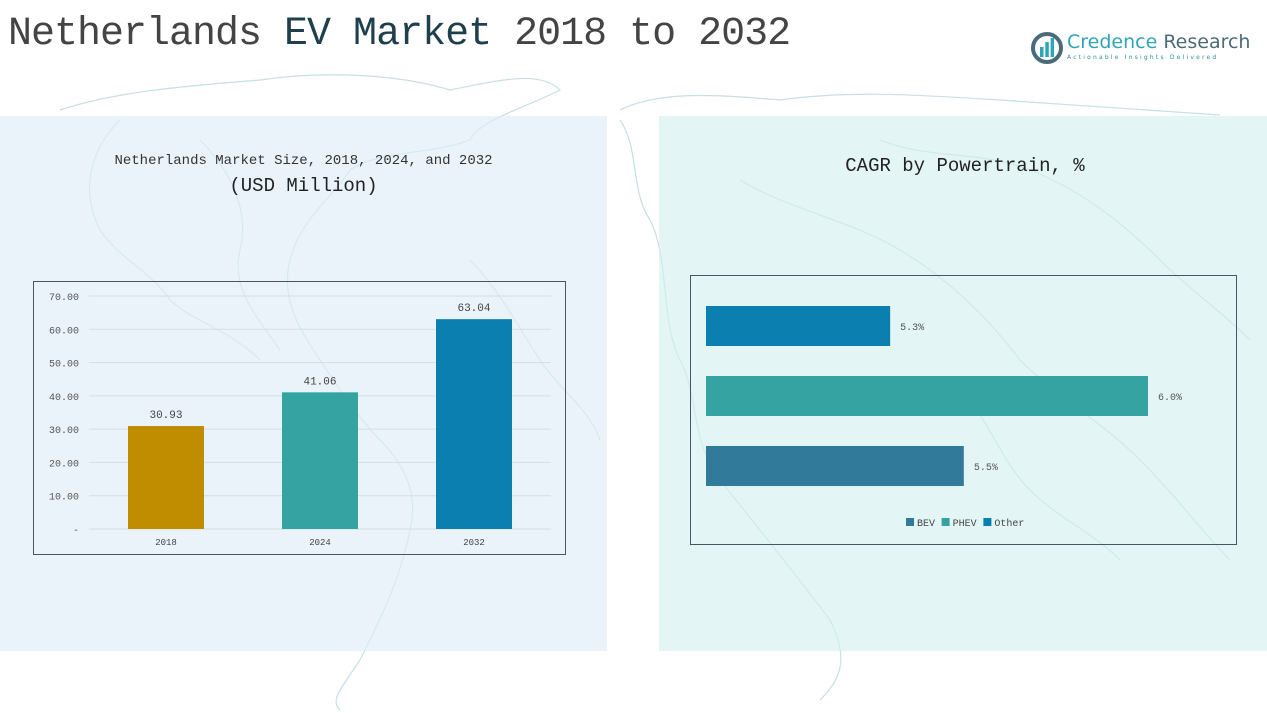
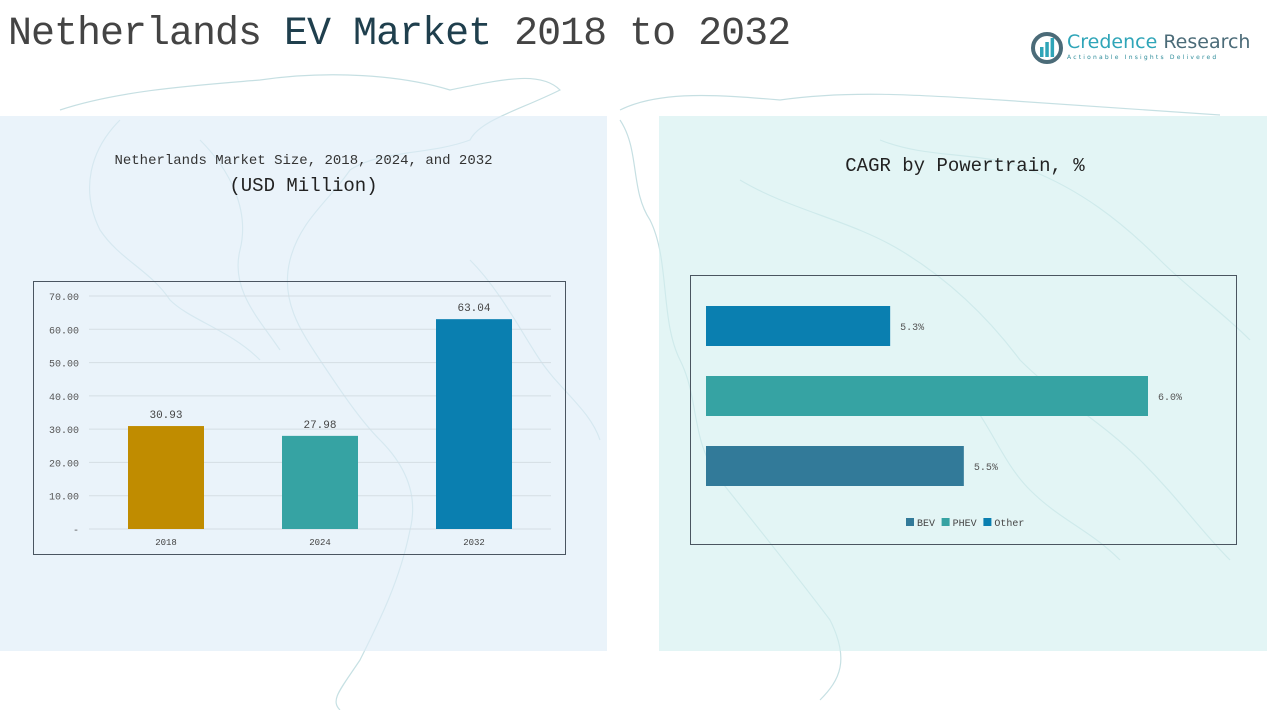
Netherlands Market Size, 2018, 2024, and 2032/2024: 41.06 -> 27.98
